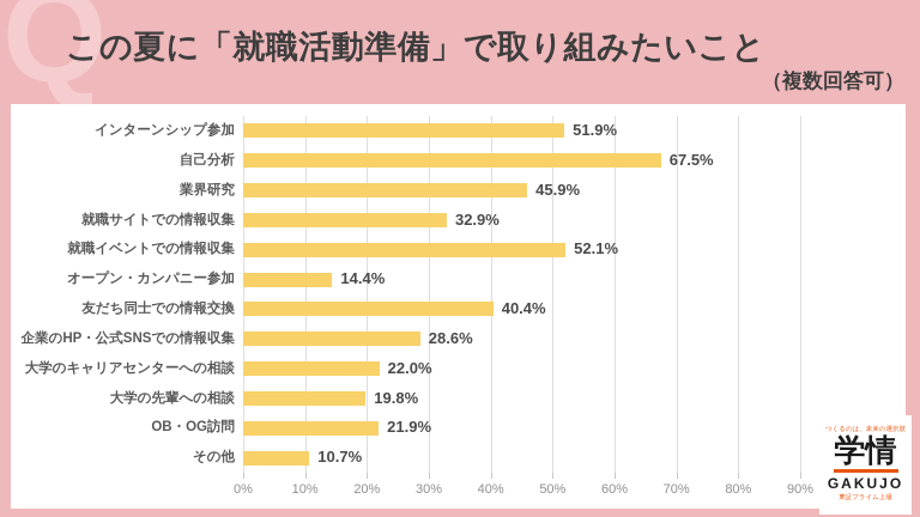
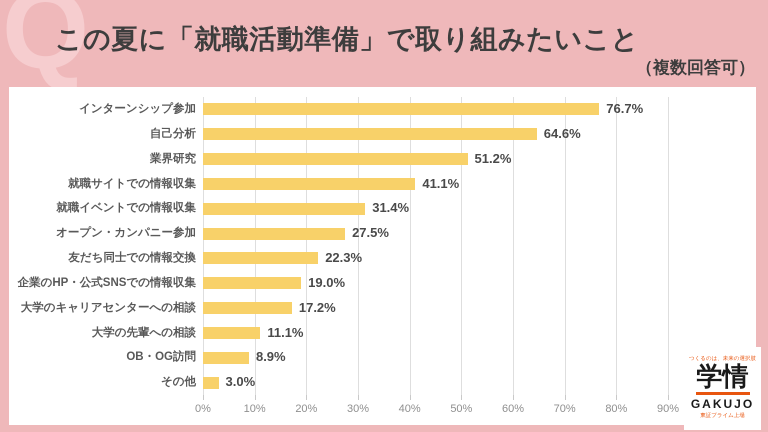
インターンシップ参加: 51.9% -> 76.7%
自己分析: 67.5% -> 64.6%
業界研究: 45.9% -> 51.2%
就職サイトでの情報収集: 32.9% -> 41.1%
就職イベントでの情報収集: 52.1% -> 31.4%
オープン・カンパニー参加: 14.4% -> 27.5%
友だち同士での情報交換: 40.4% -> 22.3%
企業のHP・公式SNSでの情報収集: 28.6% -> 19.0%
大学のキャリアセンターへの相談: 22.0% -> 17.2%
大学の先輩への相談: 19.8% -> 11.1%
OB・OG訪問: 21.9% -> 8.9%
その他: 10.7% -> 3.0%
